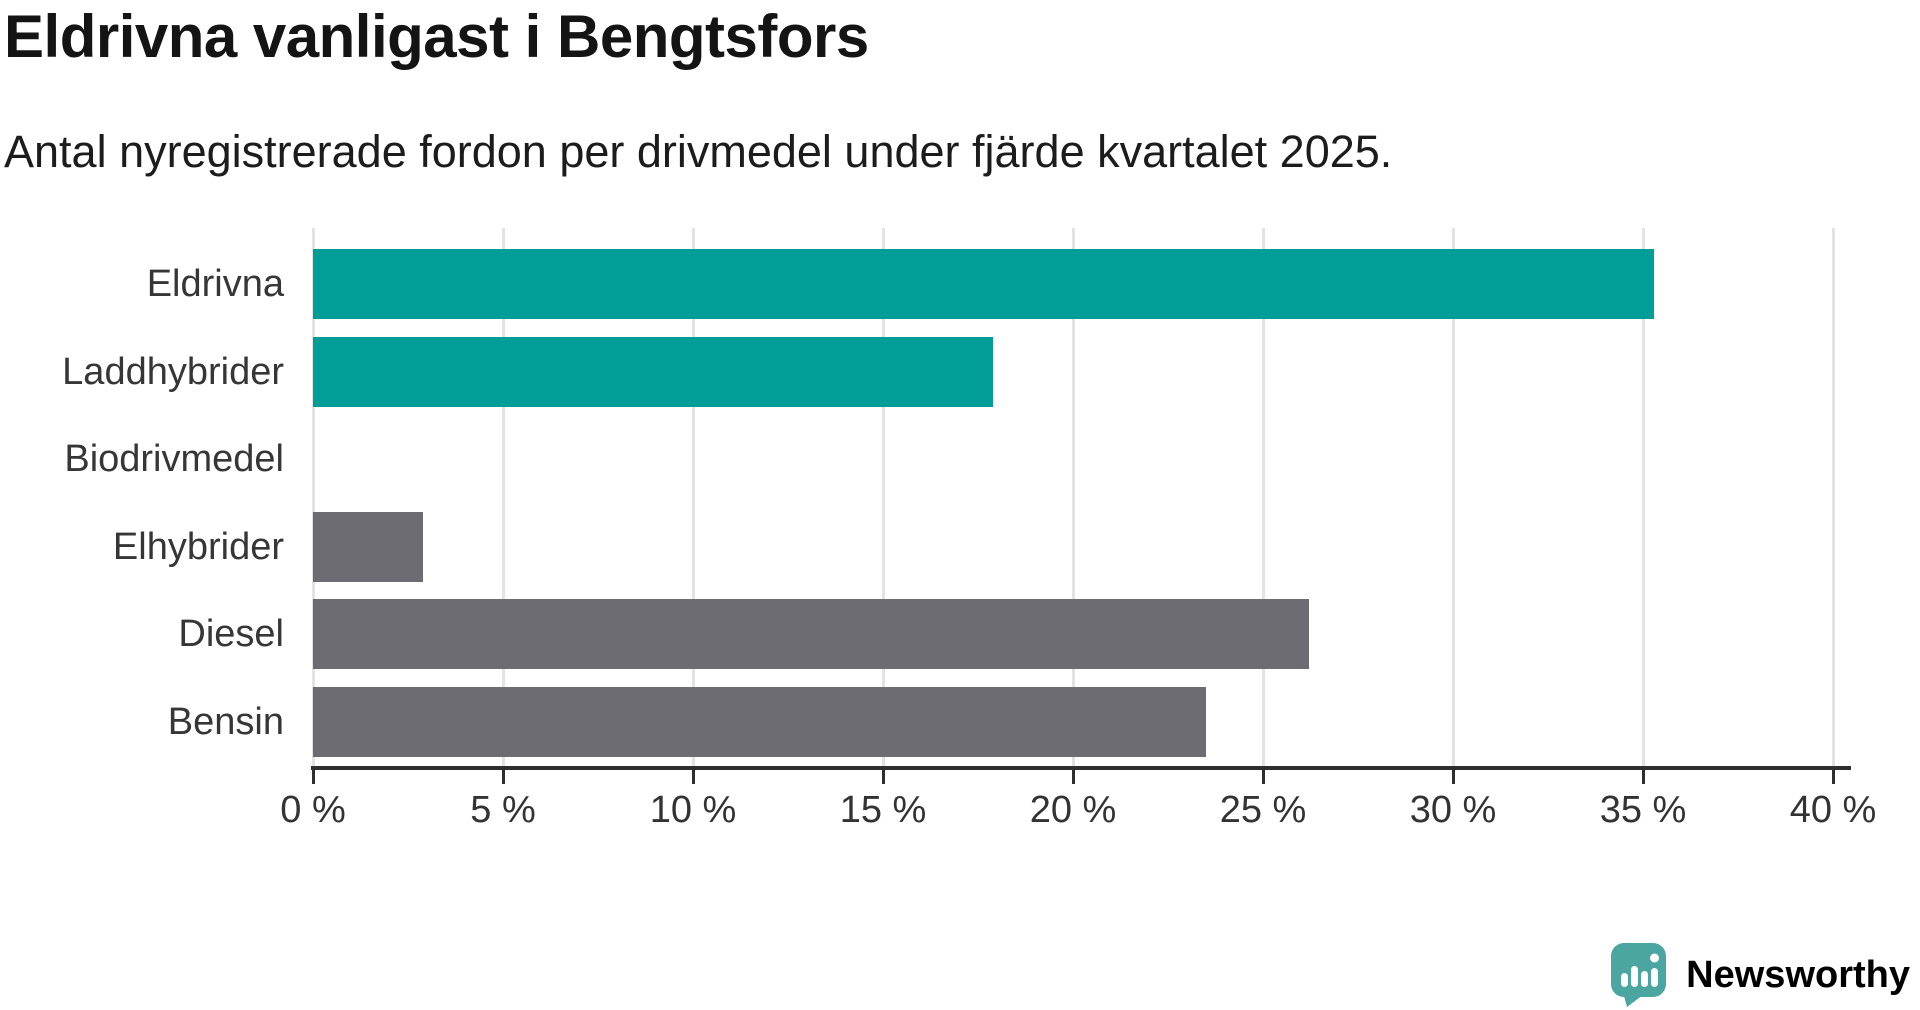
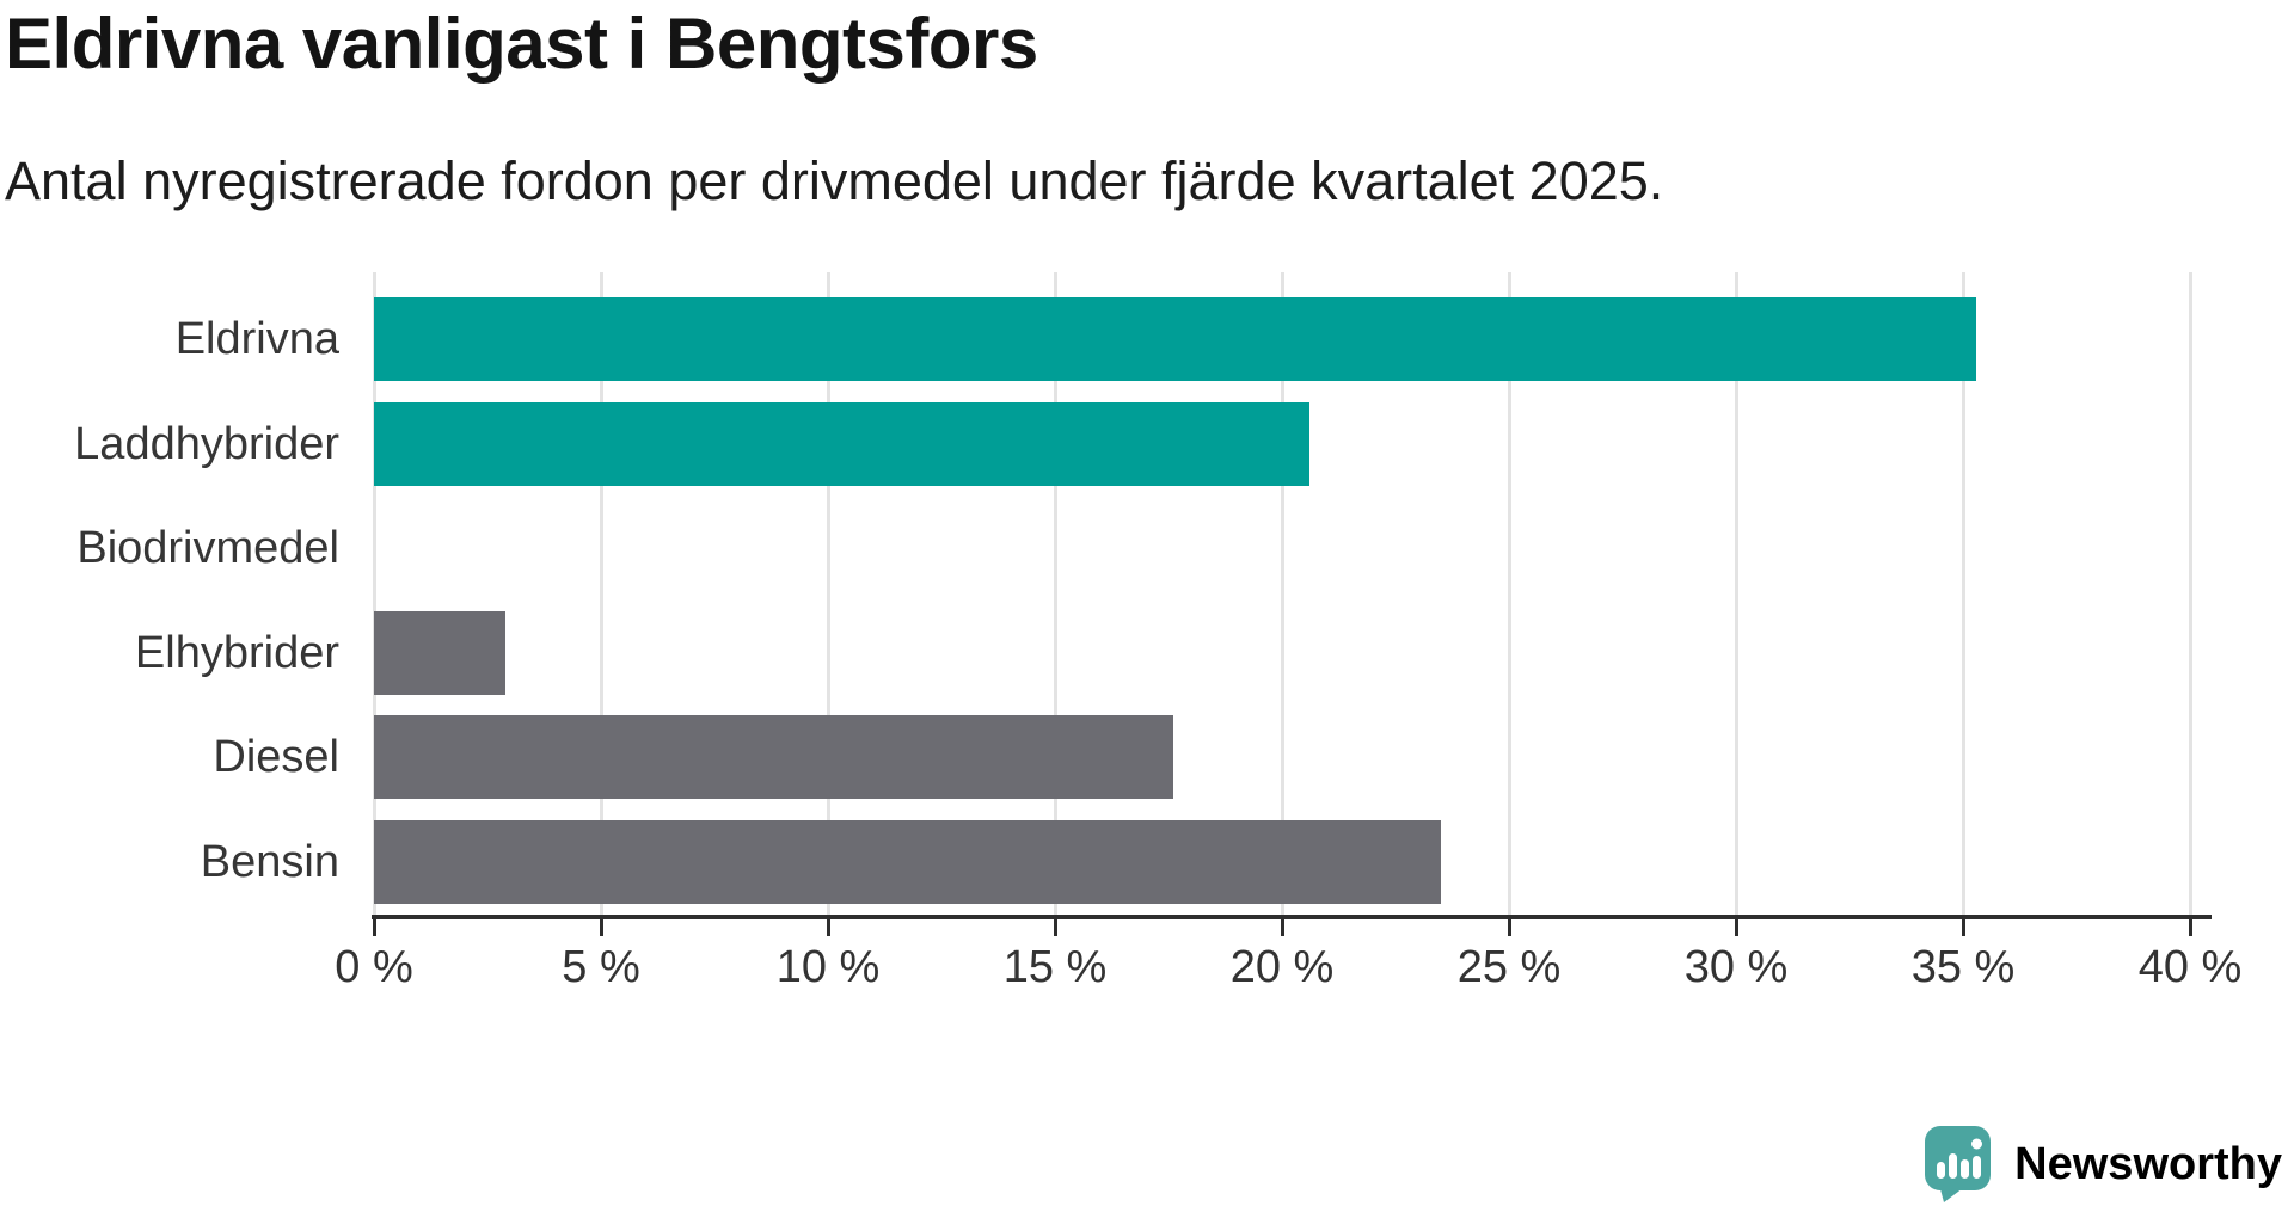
Laddhybrider: 17.9% -> 20.6%
Diesel: 26.2% -> 17.6%
